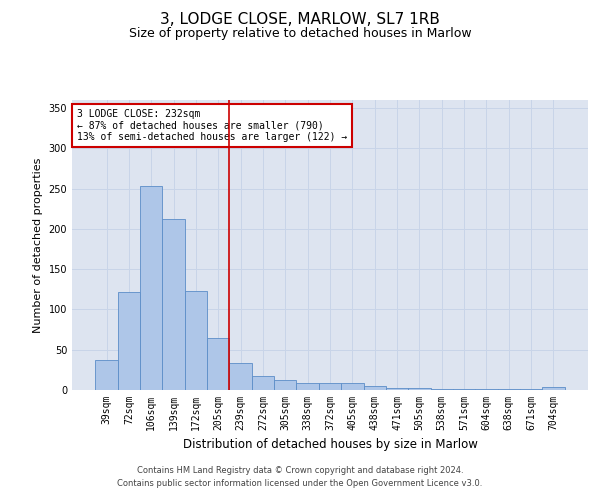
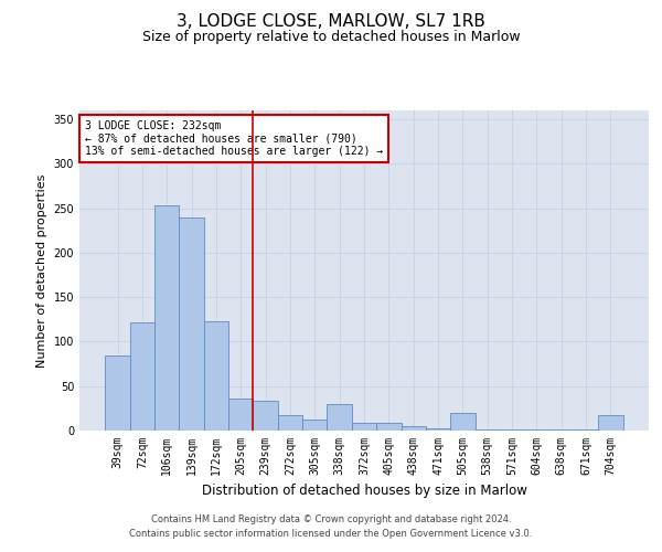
39sqm: 37 -> 84
139sqm: 212 -> 240
205sqm: 65 -> 36
338sqm: 9 -> 30
505sqm: 2 -> 20
704sqm: 4 -> 18
